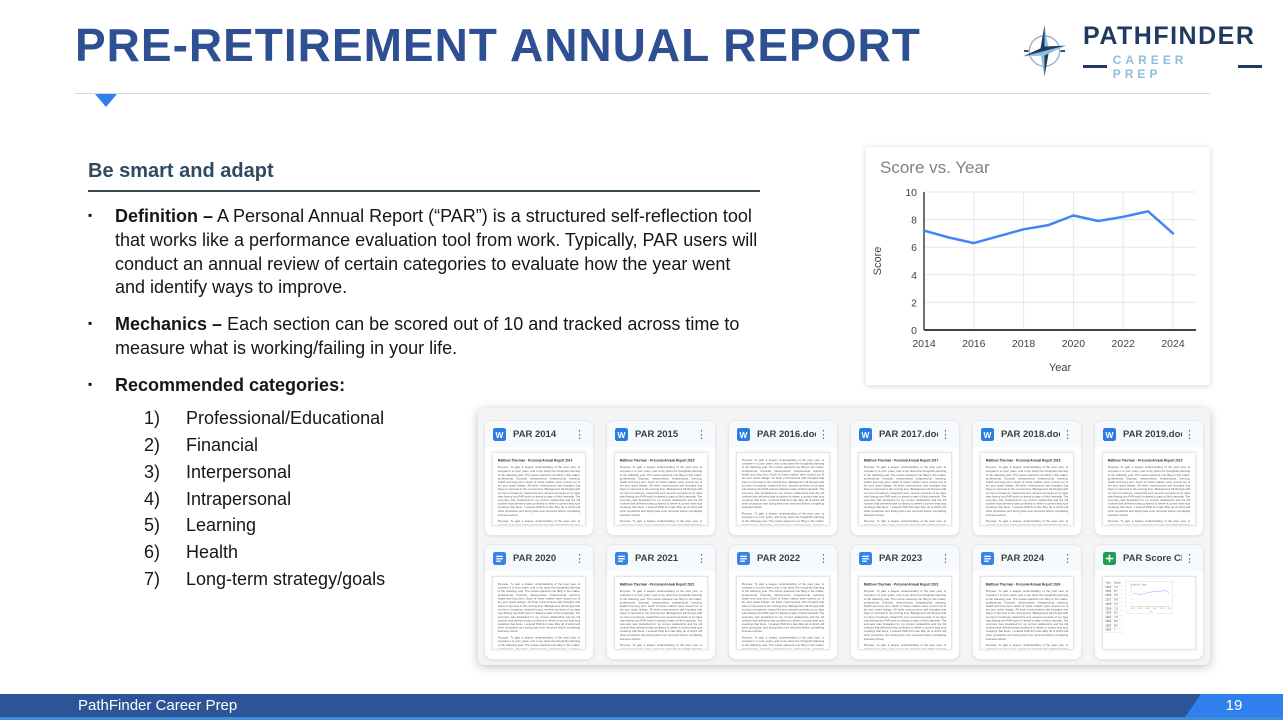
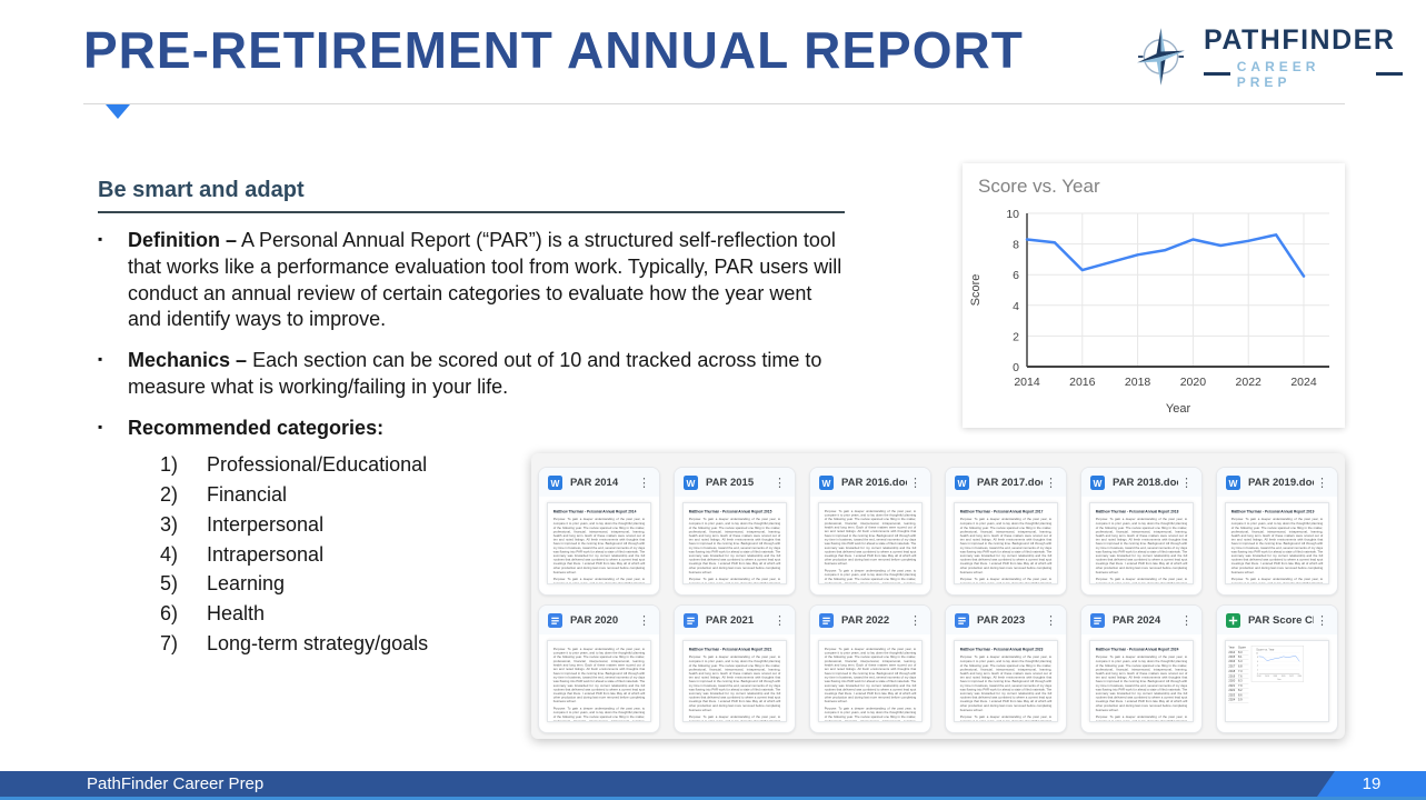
2014: 7.2 -> 8.3
2015: 6.7 -> 8.1
2024: 7 -> 5.9
